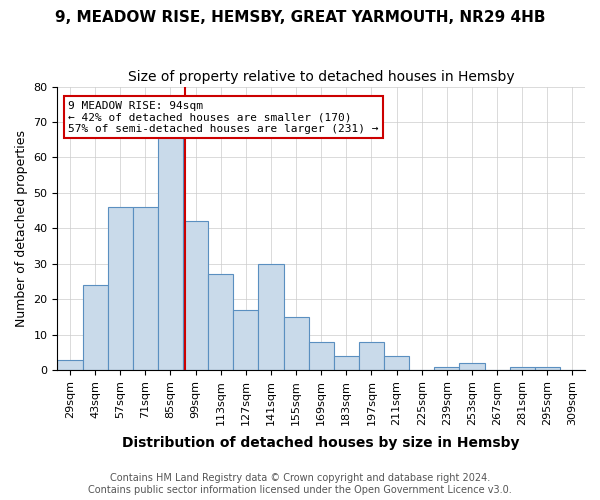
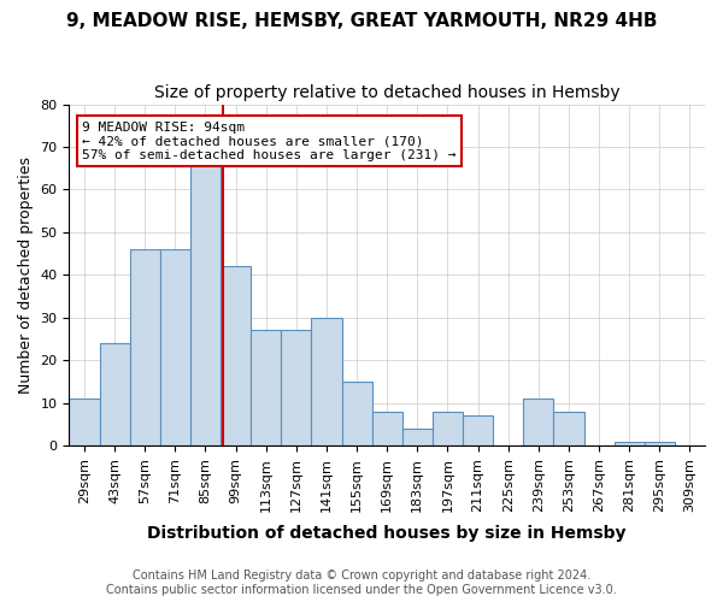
29sqm: 3 -> 11
127sqm: 17 -> 27
211sqm: 4 -> 7
239sqm: 1 -> 11
253sqm: 2 -> 8
